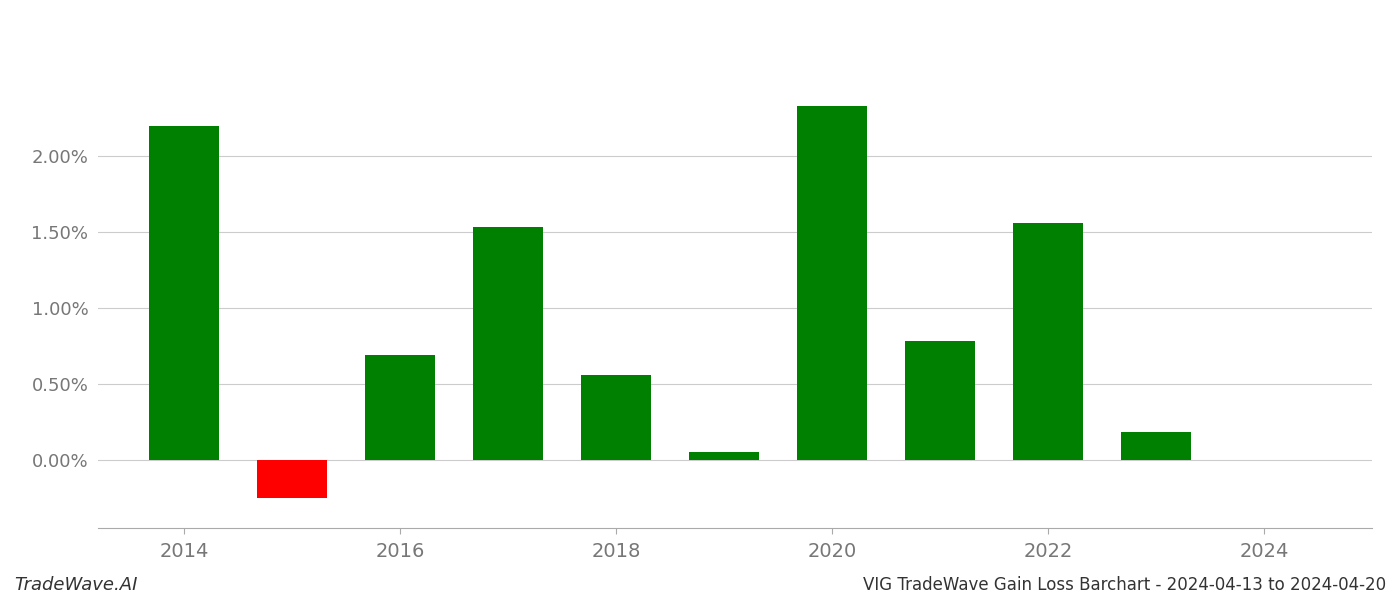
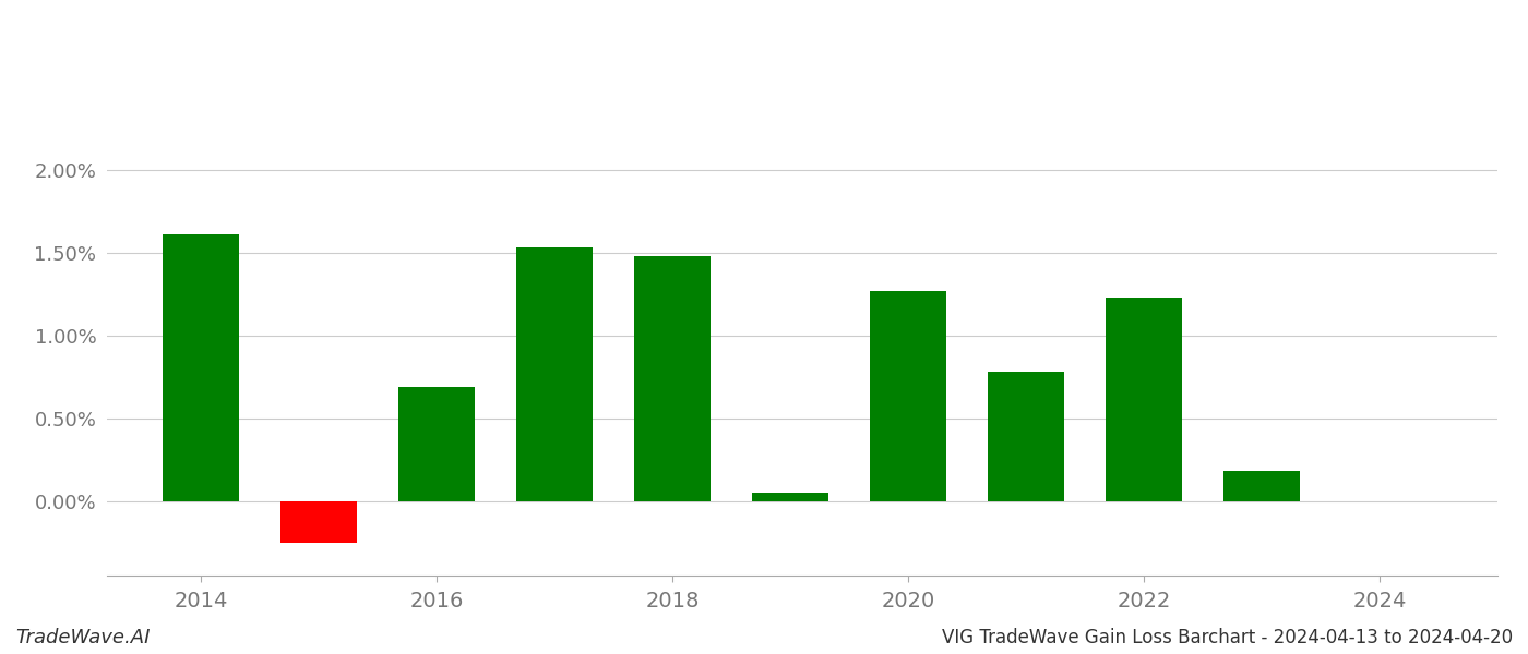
2014: 2.20% -> 1.61%
2018: 0.56% -> 1.48%
2020: 2.33% -> 1.27%
2022: 1.56% -> 1.23%
